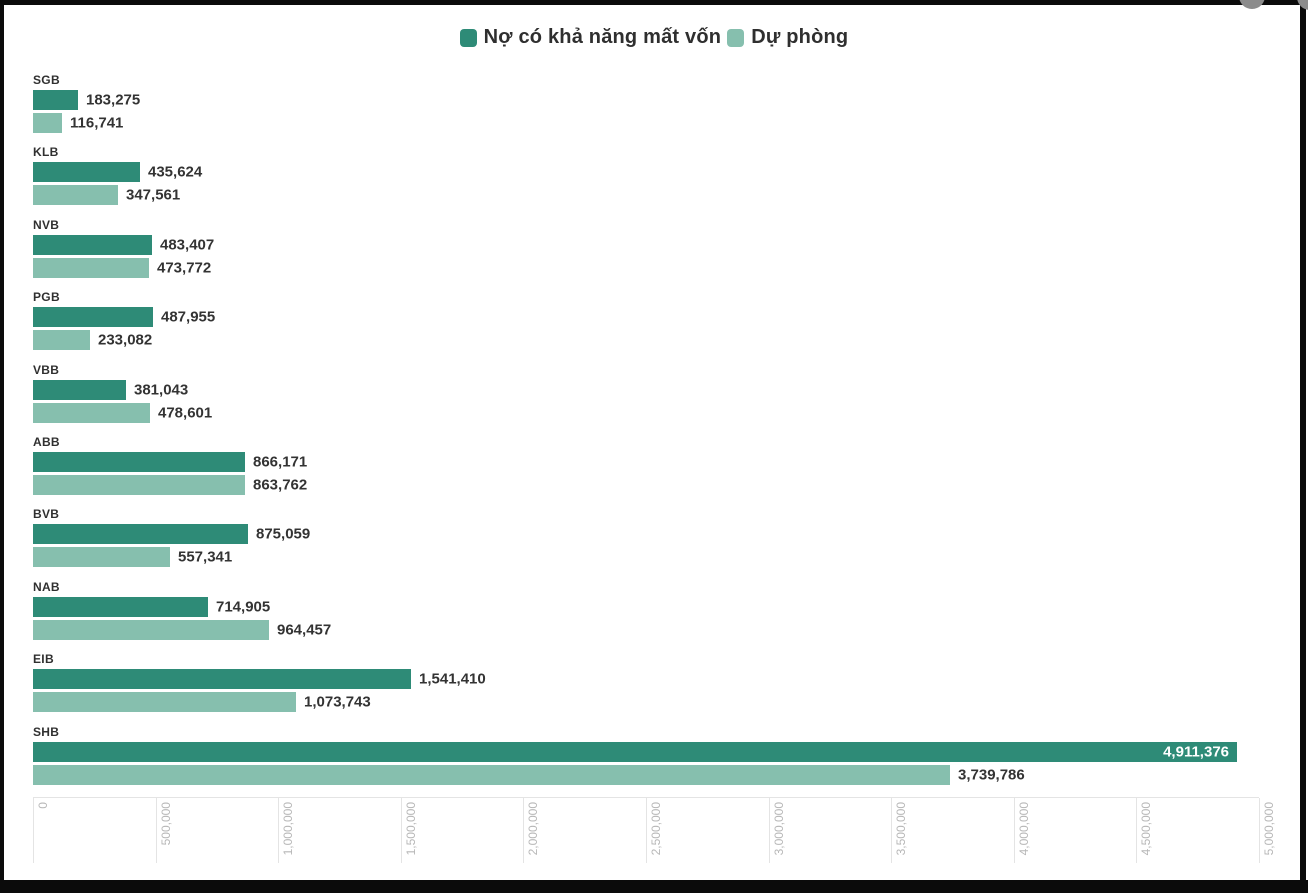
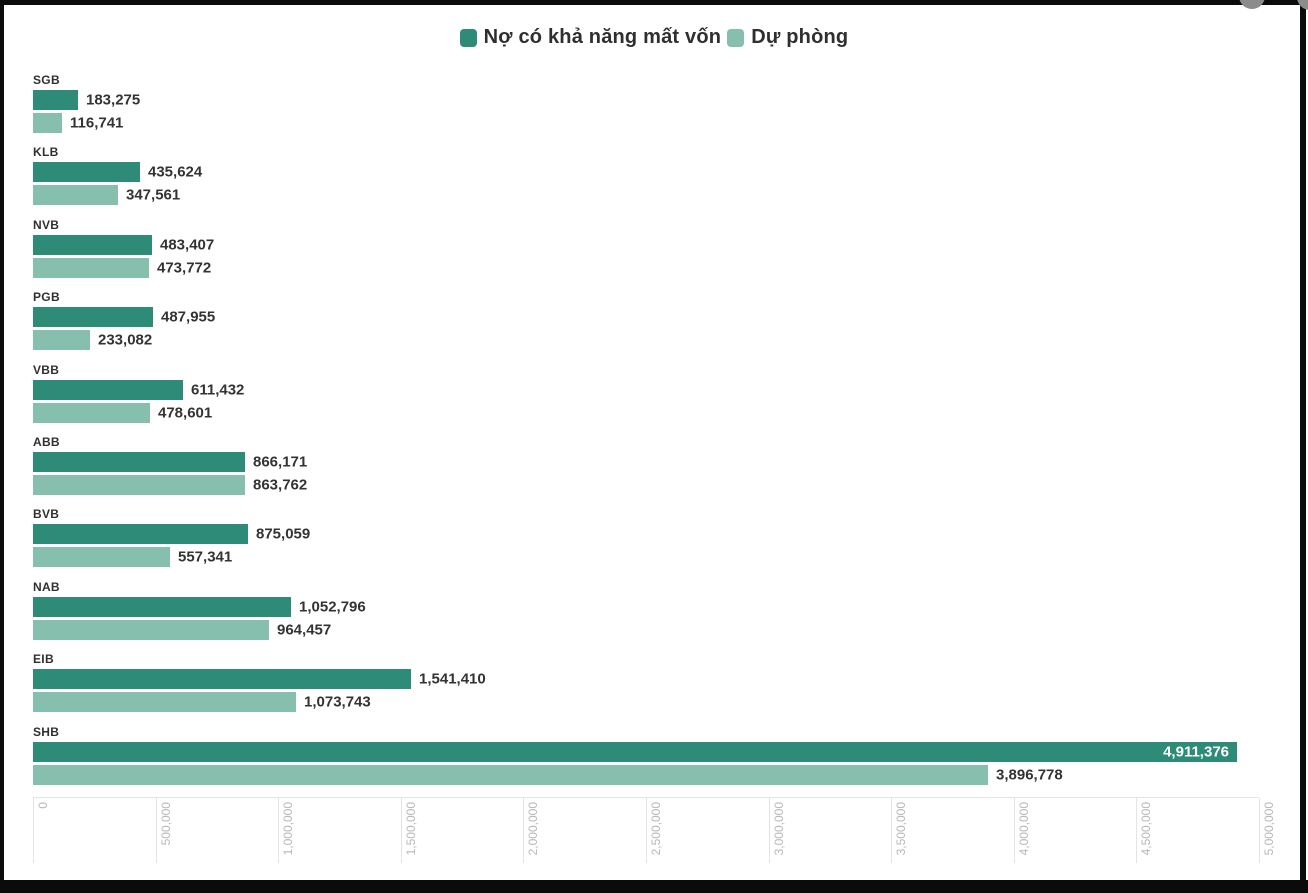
Nợ có khả năng mất vốn/VBB: 381,043 -> 611,432
Nợ có khả năng mất vốn/NAB: 714,905 -> 1,052,796
Dự phòng/SHB: 3,739,786 -> 3,896,778
